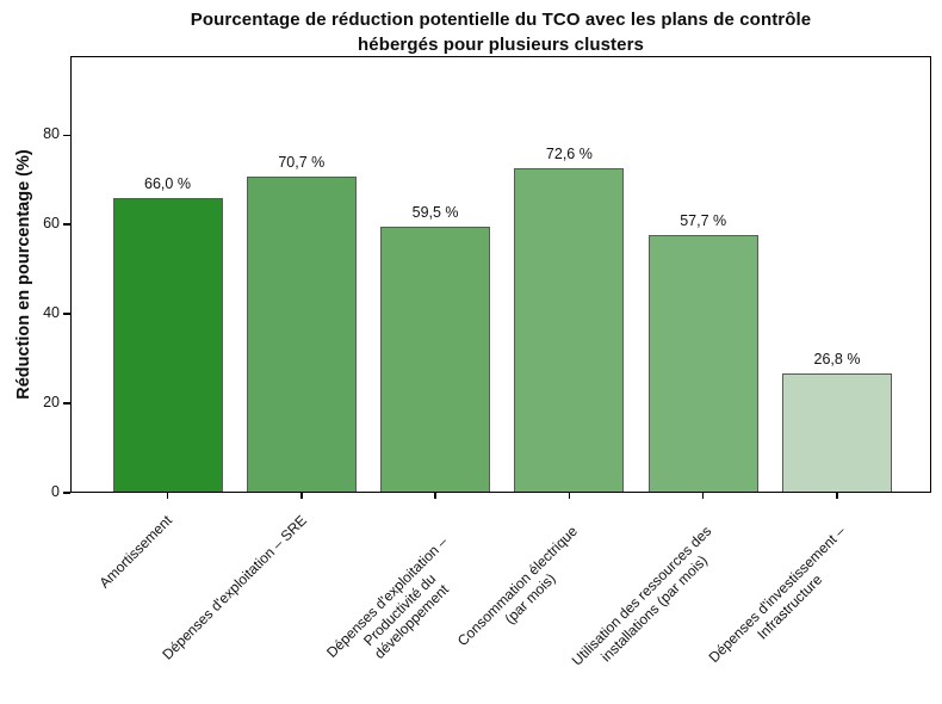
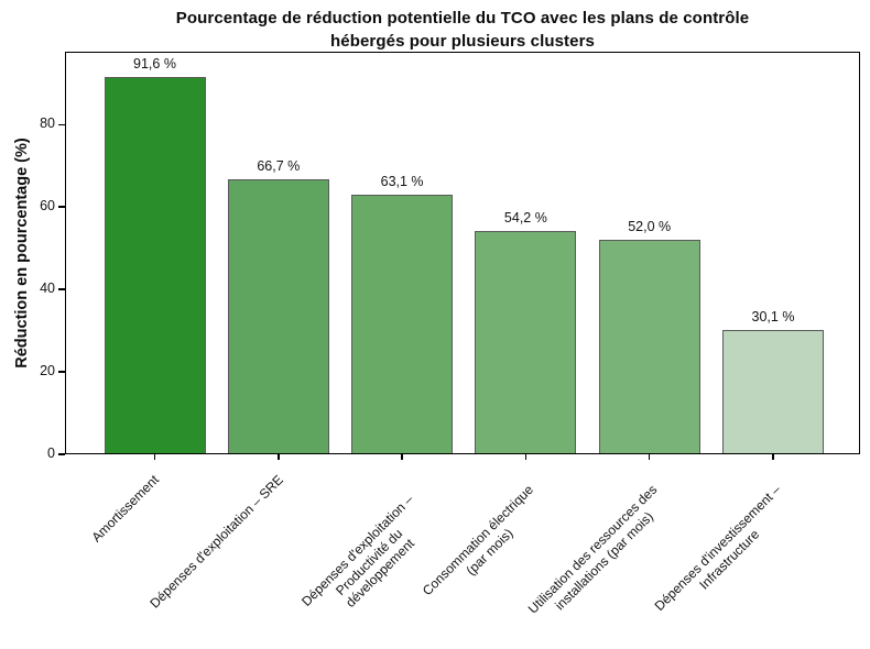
Amortissement: 66,0 -> 91,6
Dépenses d'exploitation – SRE: 70,7 -> 66,7
Dépenses d'exploitation – Productivité du développement: 59,5 -> 63,1
Consommation électrique (par mois): 72,6 -> 54,2
Utilisation des ressources des installations (par mois): 57,7 -> 52,0
Dépenses d'investissement – Infrastructure: 26,8 -> 30,1
